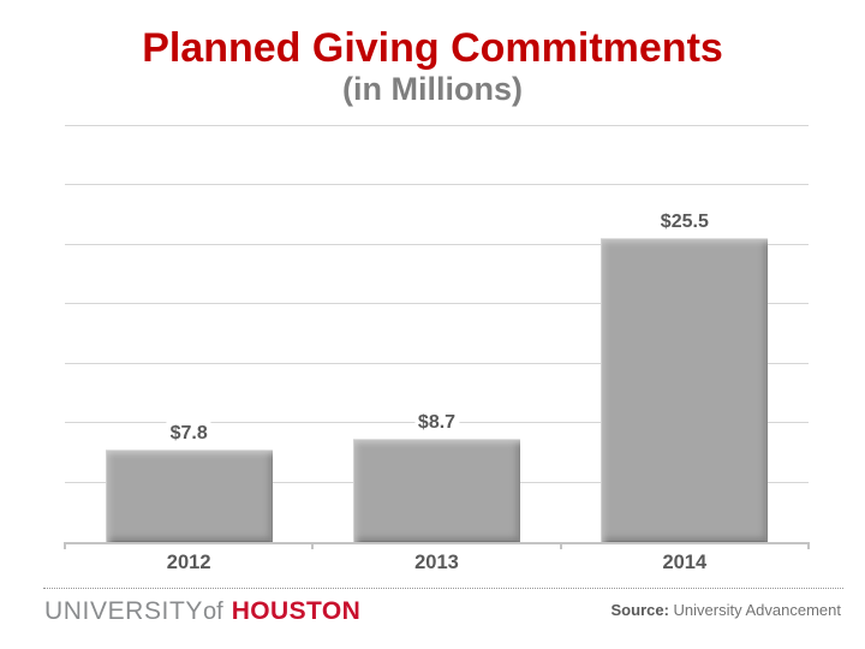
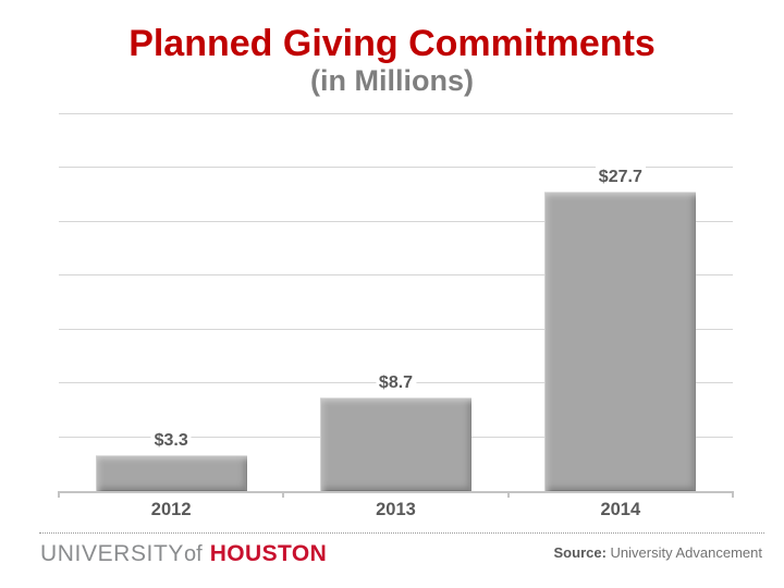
2012: $7.8 -> $3.3
2014: $25.5 -> $27.7
